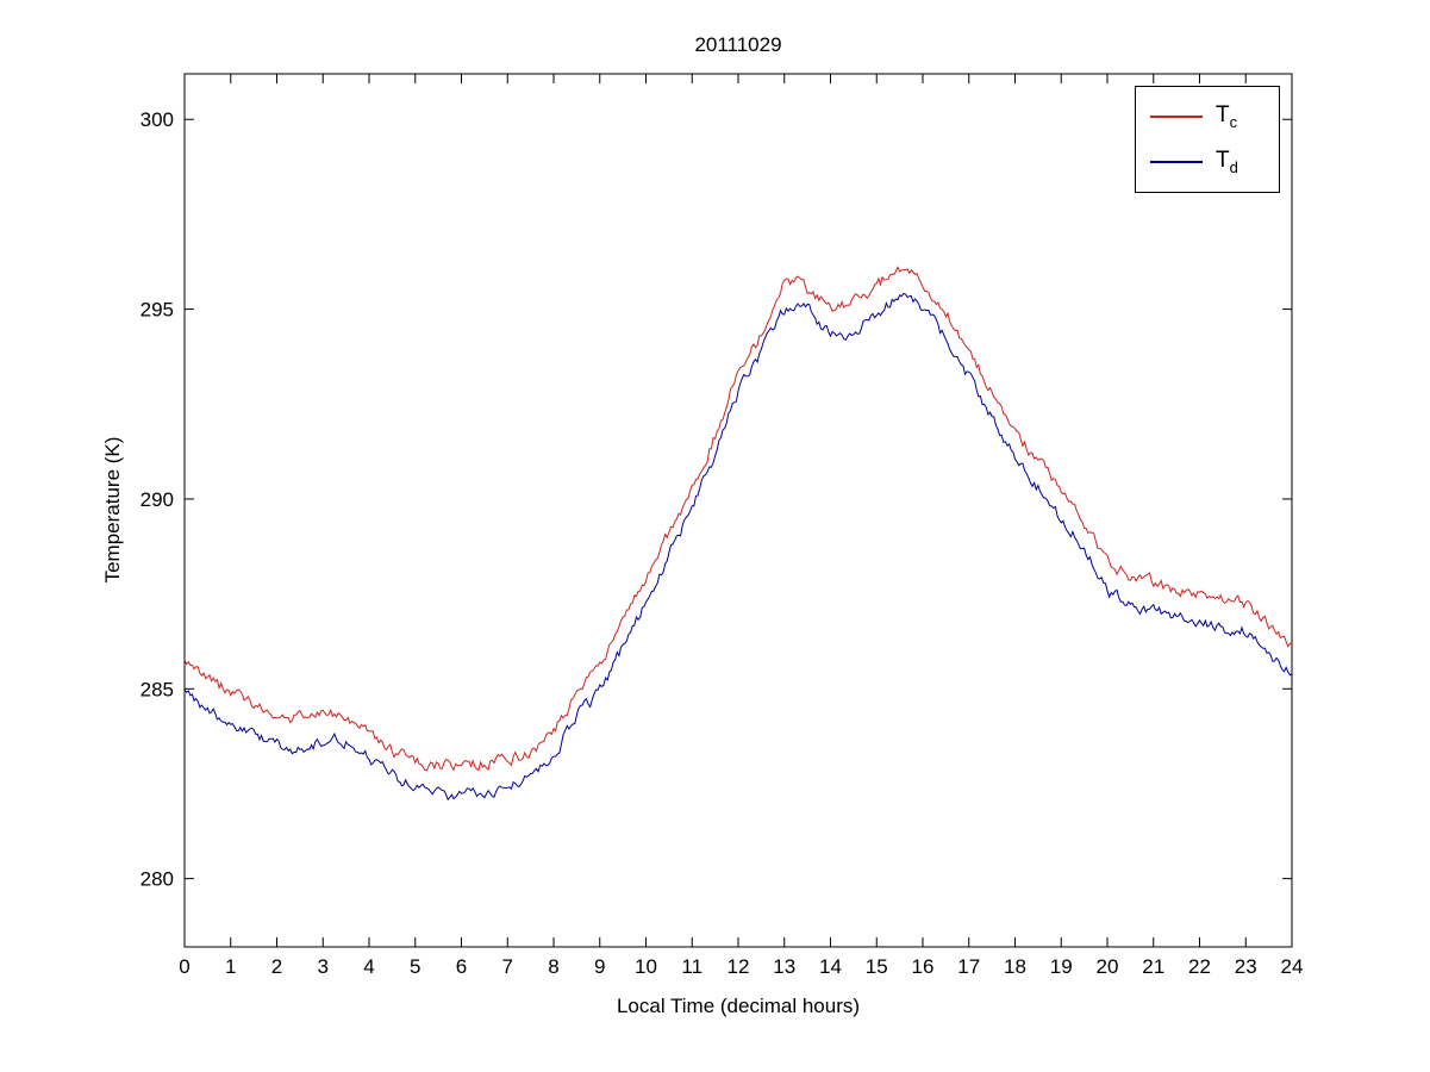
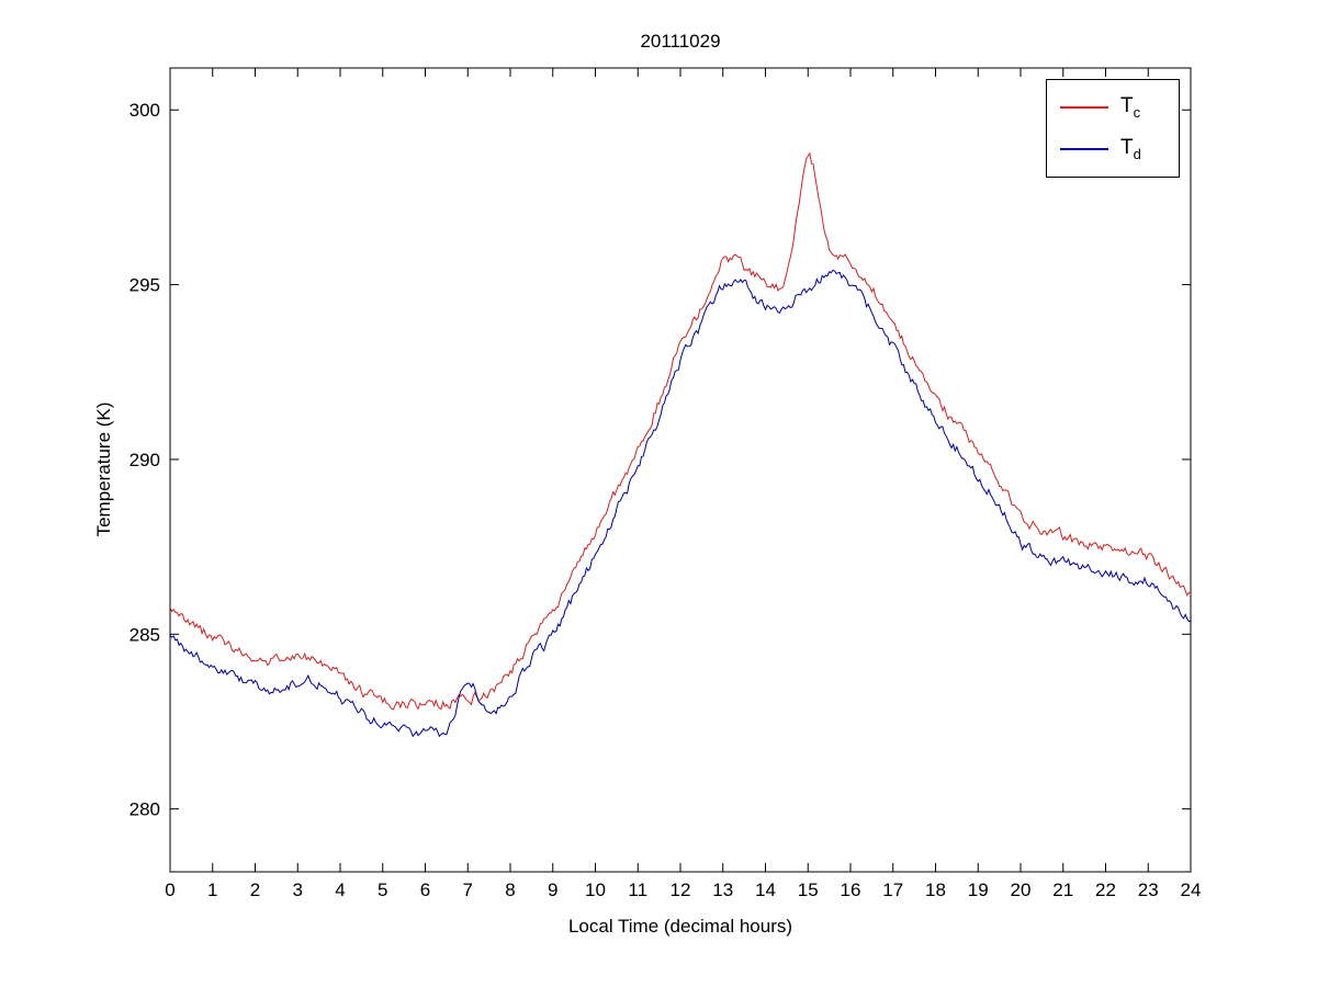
Td/7: 282.5 -> 283.7
Tc/15: 295.6 -> 298.6
